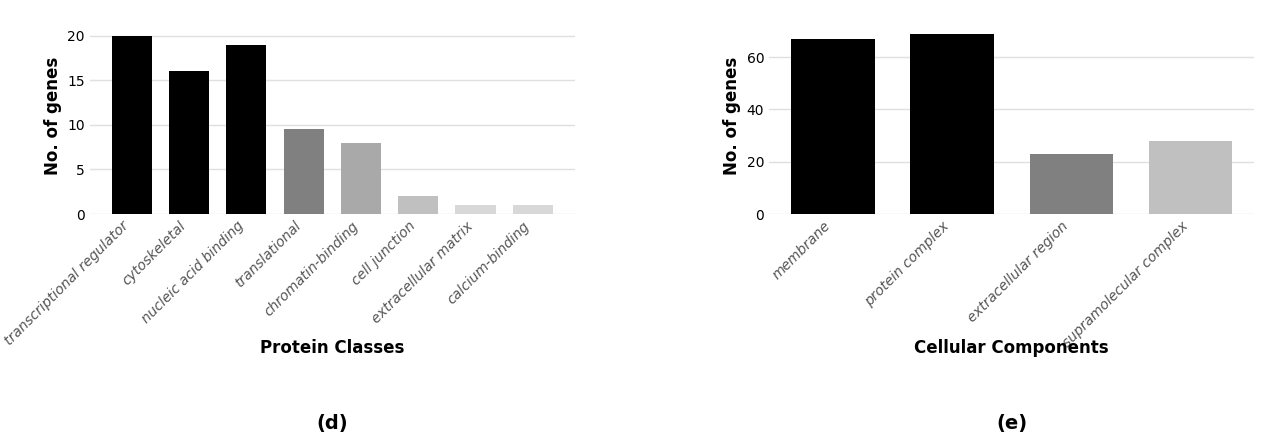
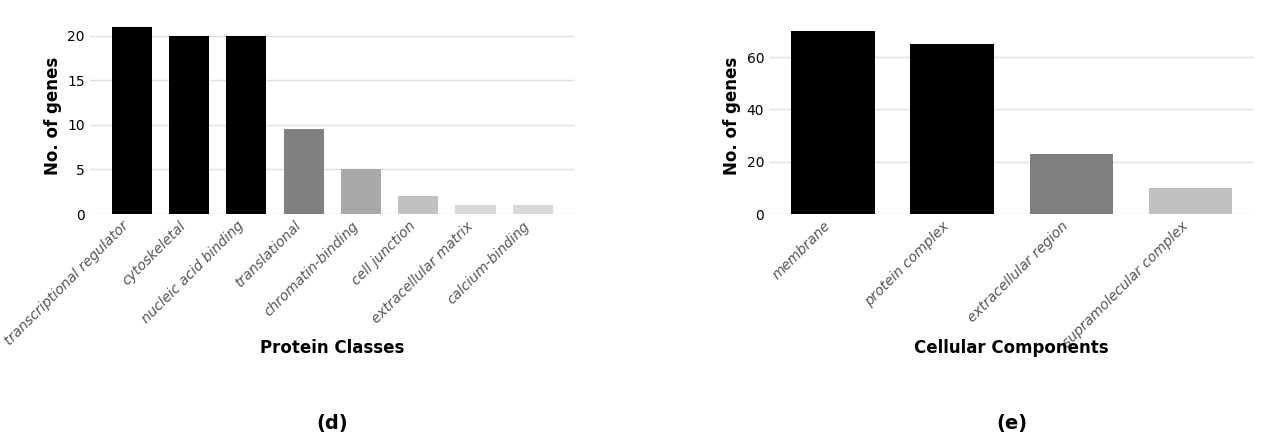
transcriptional regulator: 20.0 -> 21.0
cytoskeletal: 16.0 -> 20.0
nucleic acid binding: 19.0 -> 20.0
chromatin-binding: 8.0 -> 5.0
membrane: 67 -> 70
protein complex: 69 -> 65
supramolecular complex: 28 -> 10
